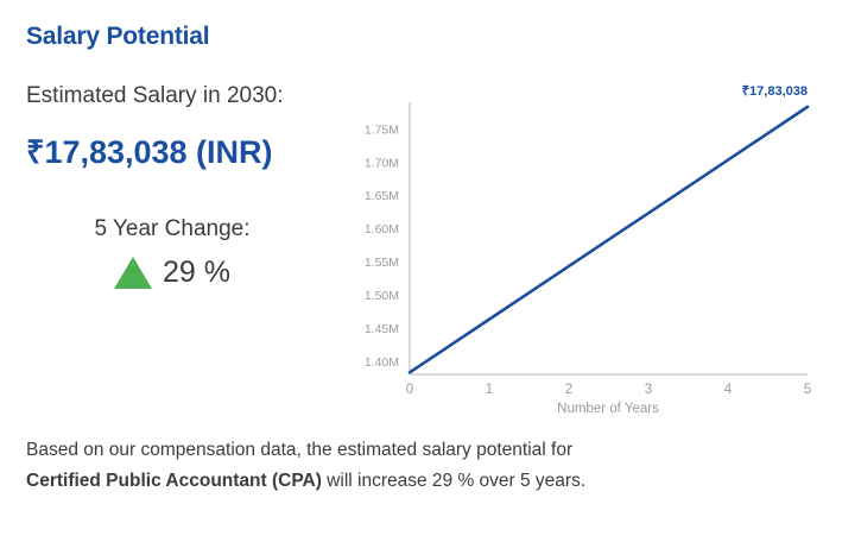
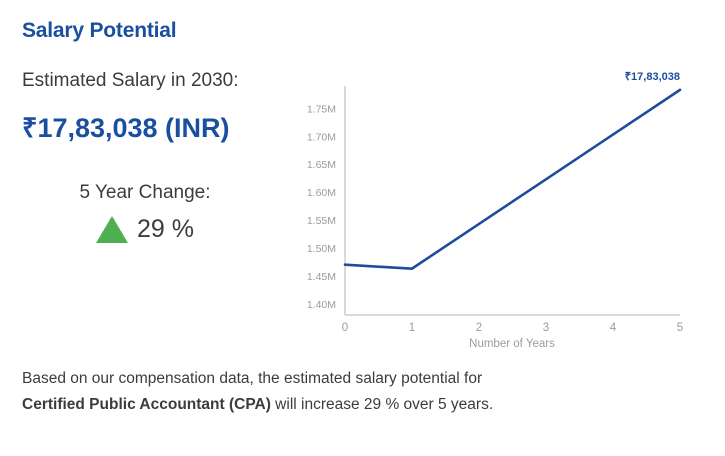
0: 1.38M -> 1.47M
